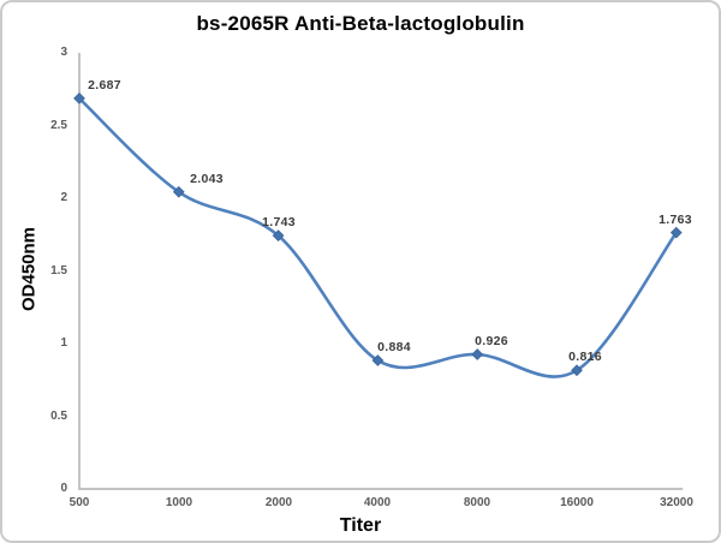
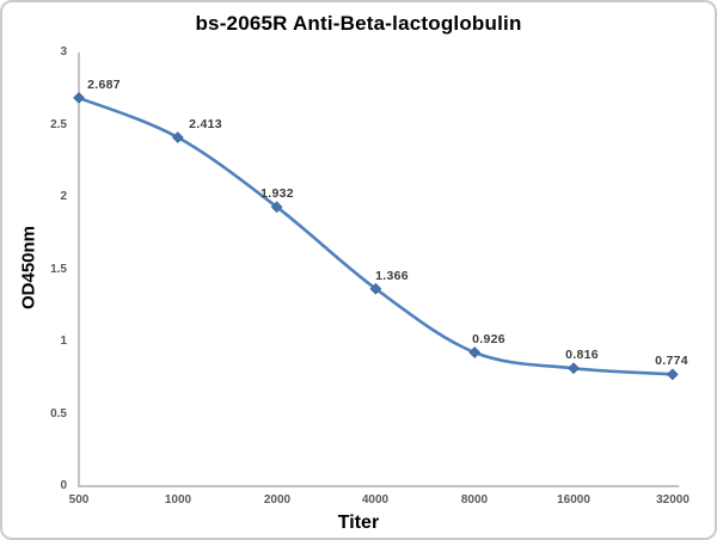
1000: 2.043 -> 2.413
2000: 1.743 -> 1.932
4000: 0.884 -> 1.366
32000: 1.763 -> 0.774
